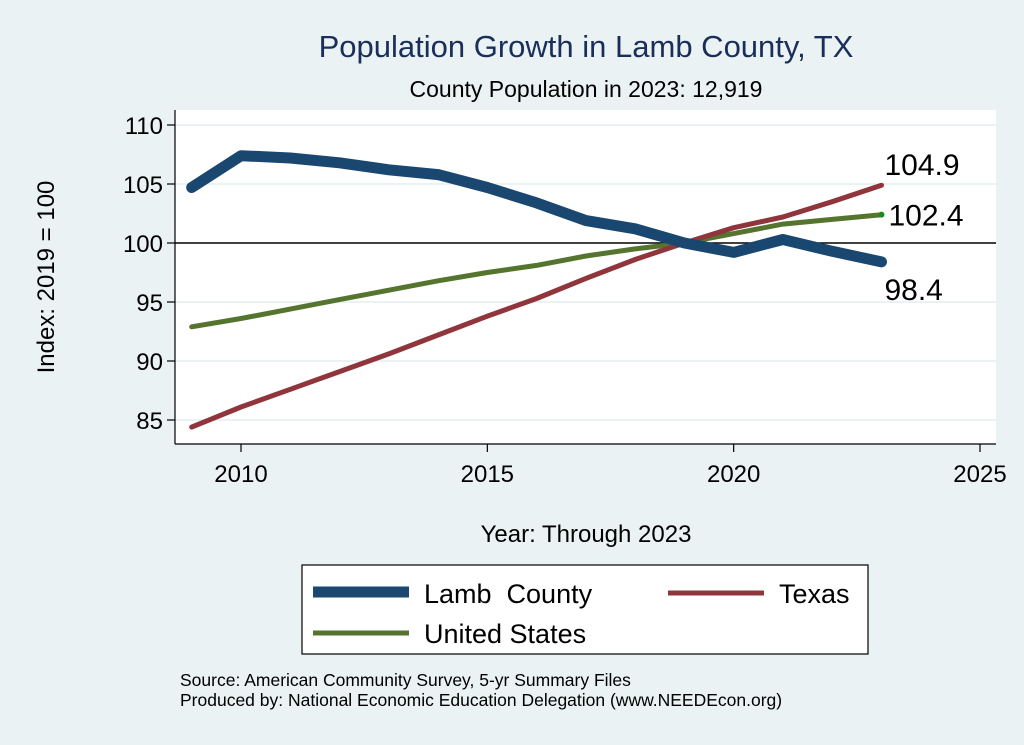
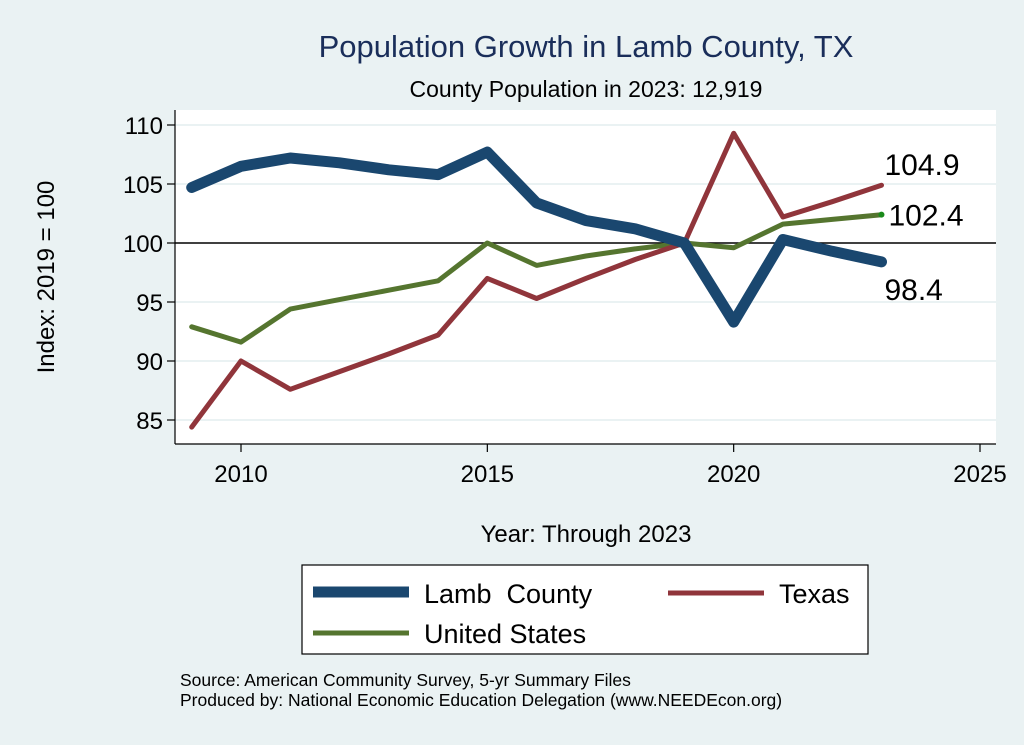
Lamb County/2010: 107.4 -> 106.5
Texas/2010: 86.1 -> 90.0
United States/2010: 93.6 -> 91.6
Lamb County/2015: 104.7 -> 107.7
Texas/2015: 93.8 -> 97.0
United States/2015: 97.5 -> 100.0
Lamb County/2020: 99.2 -> 93.3
Texas/2020: 101.3 -> 109.3
United States/2020: 100.8 -> 99.6
